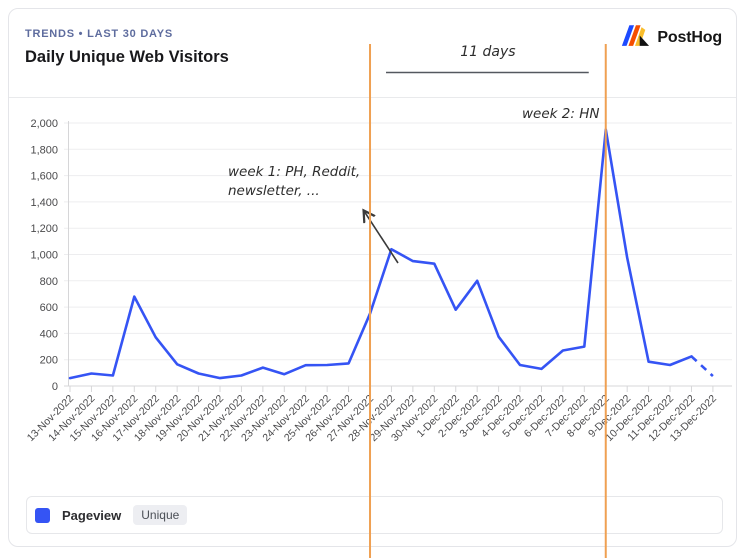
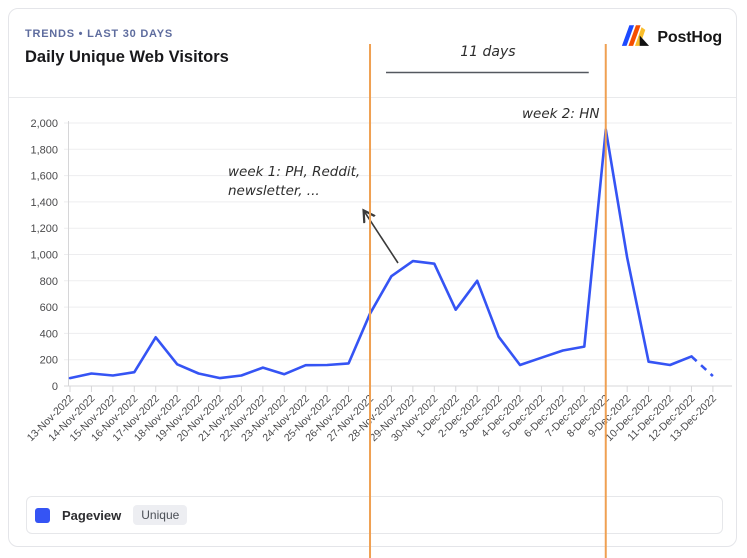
16-Nov-2022: 680 -> 100
28-Nov-2022: 1040 -> 840
5-Dec-2022: 130 -> 220
